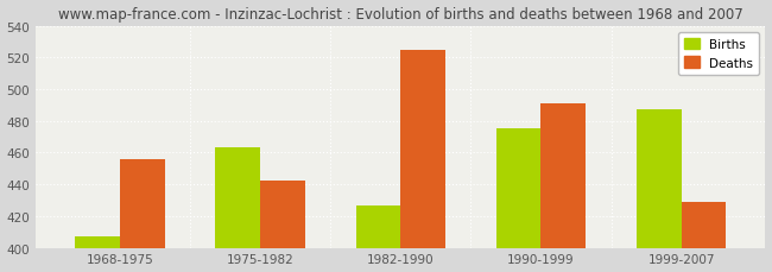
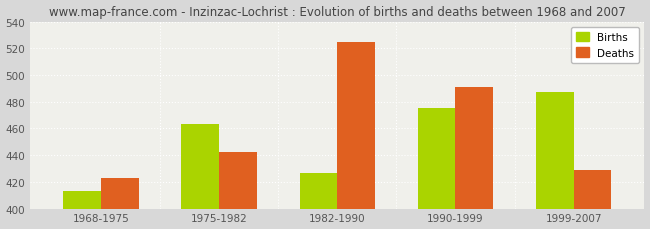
Births/1968-1975: 407 -> 413
Deaths/1968-1975: 456 -> 423
